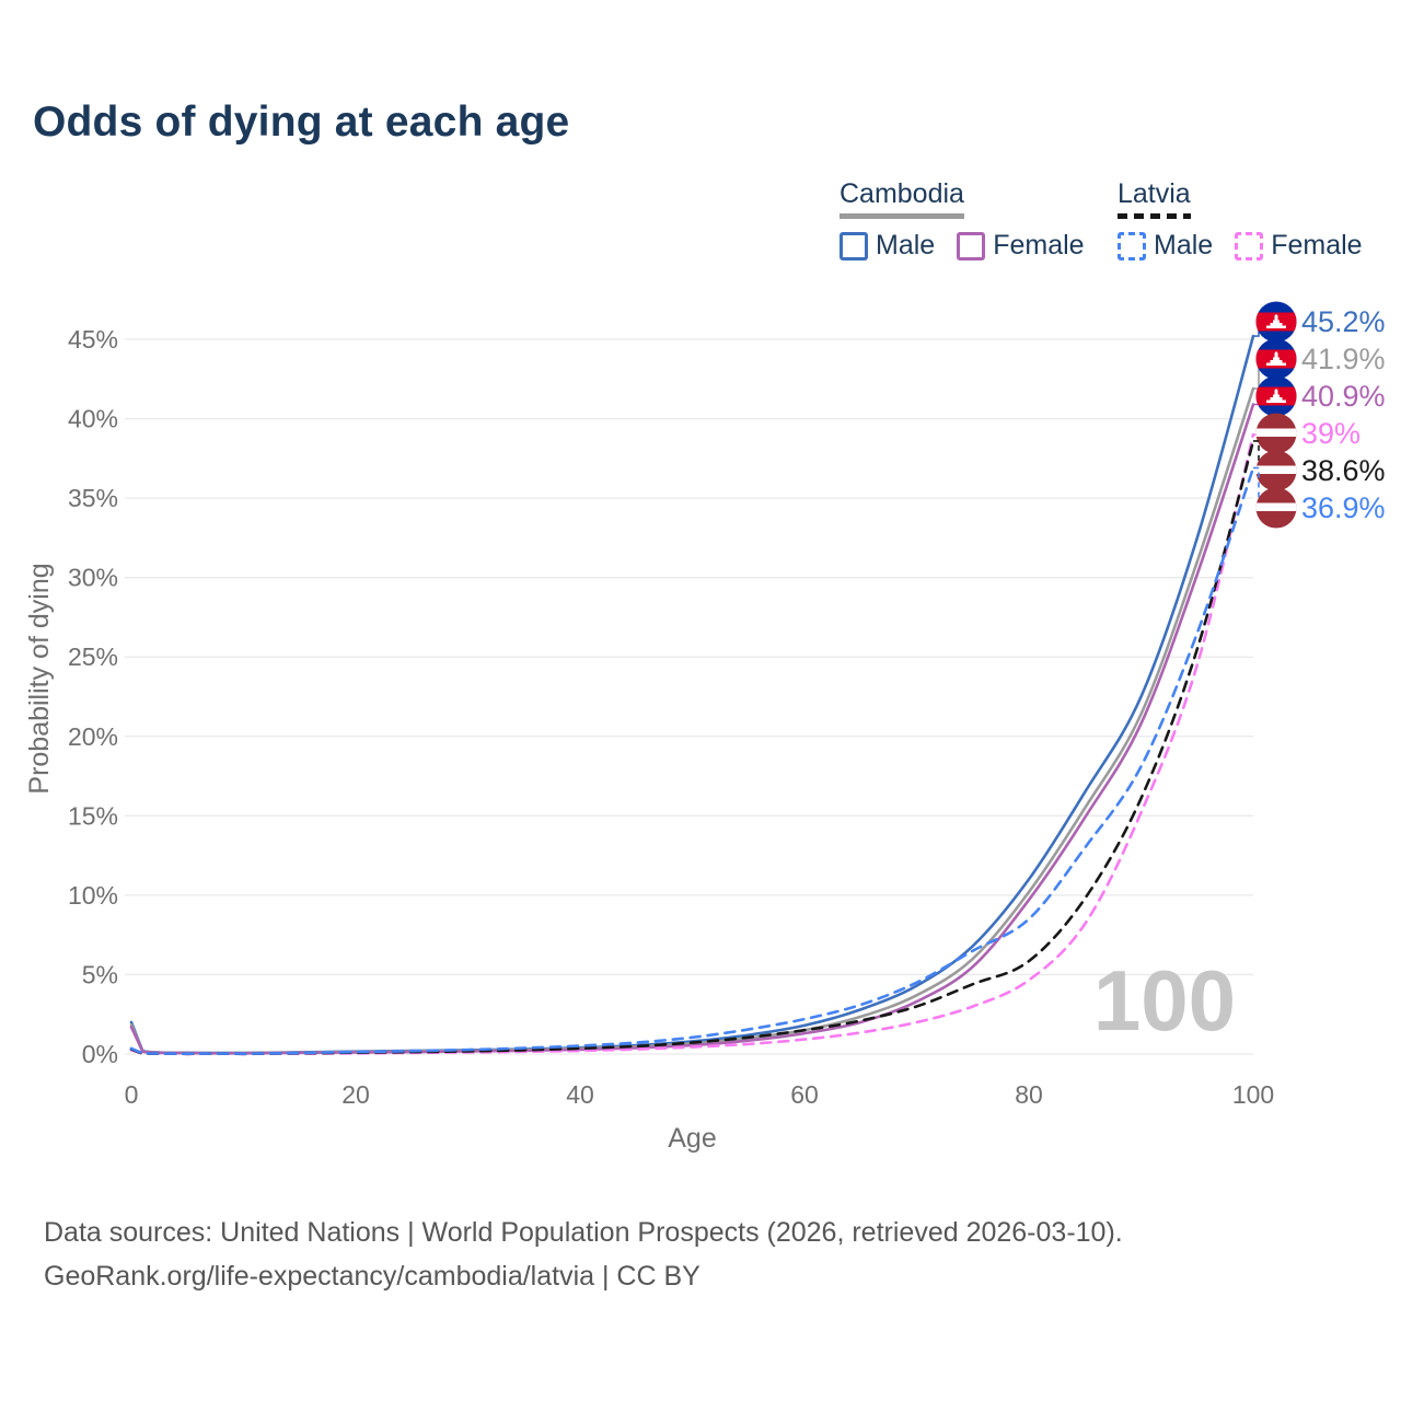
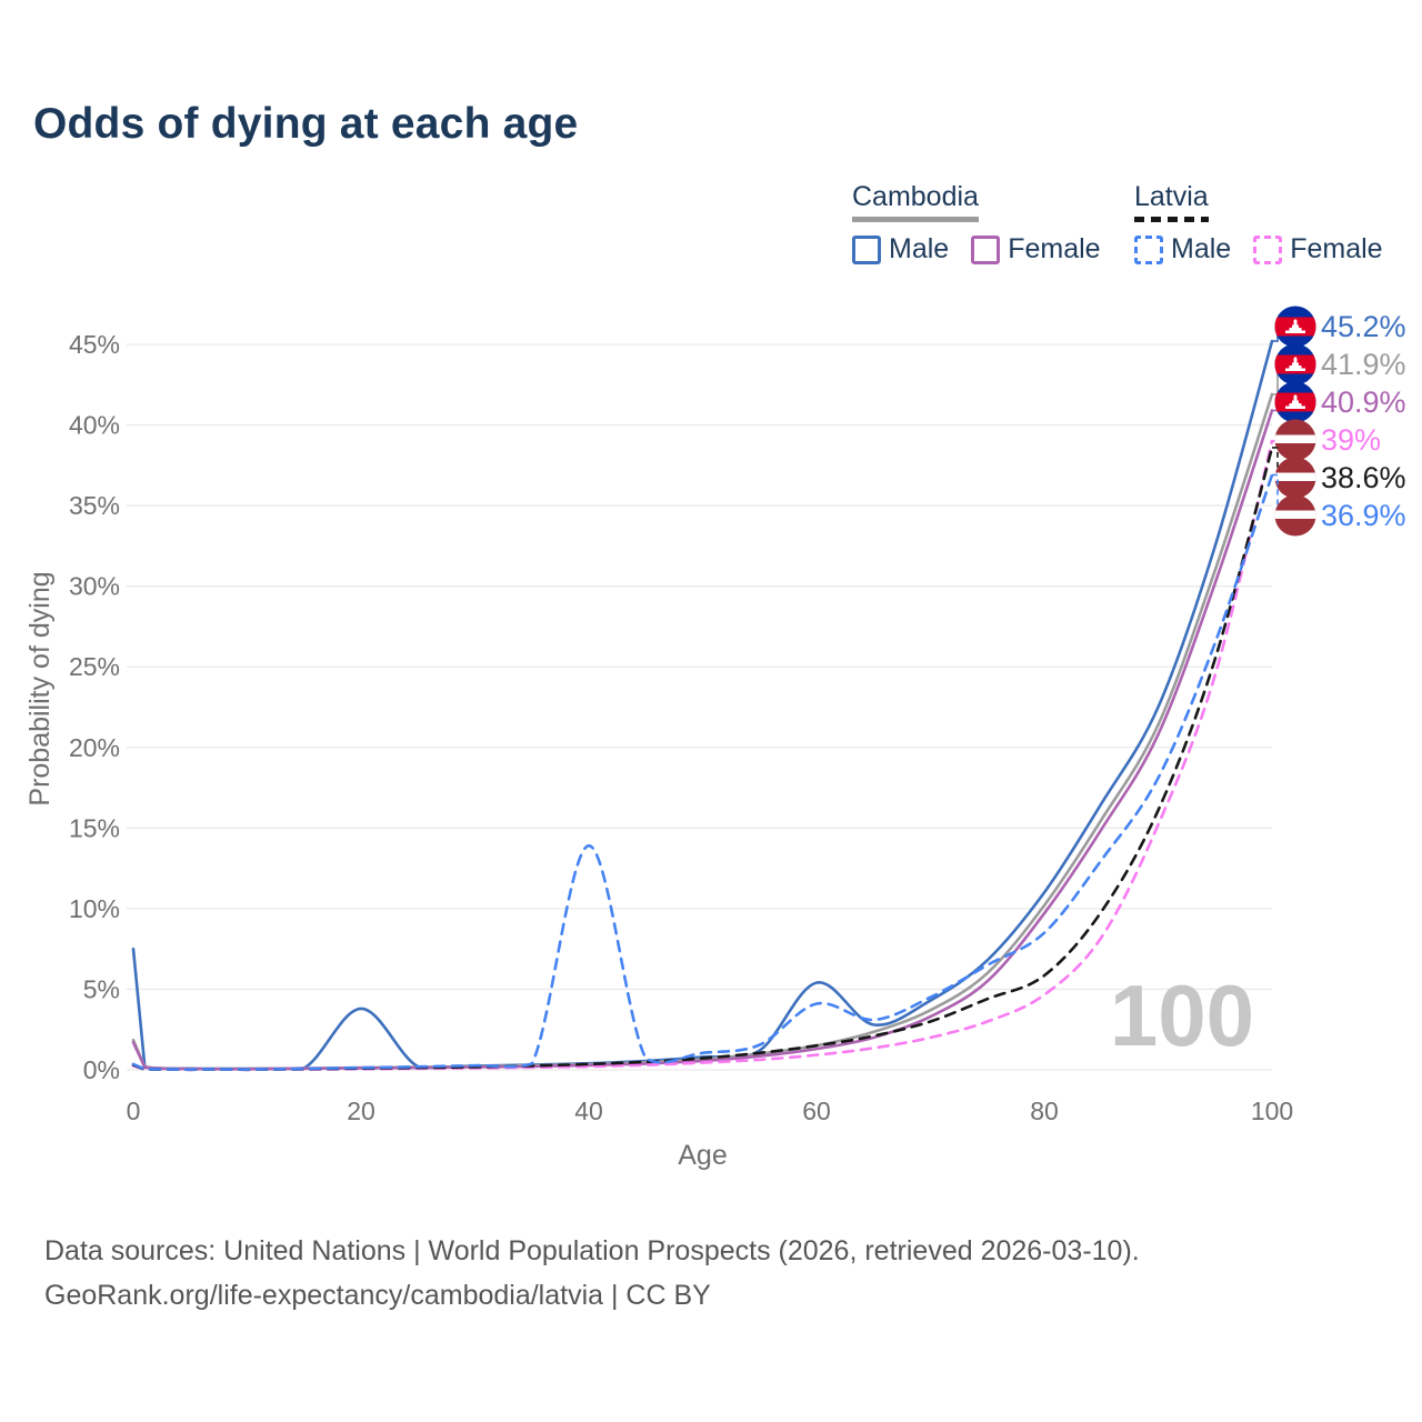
Cambodia Male/0: 2.0% -> 7.5%
Cambodia Male/20: 0.2% -> 3.8%
Latvia Male/40: 0.5% -> 13.9%
Cambodia Male/60: 1.8% -> 5.4%
Latvia Male/60: 2.2% -> 4.1%
